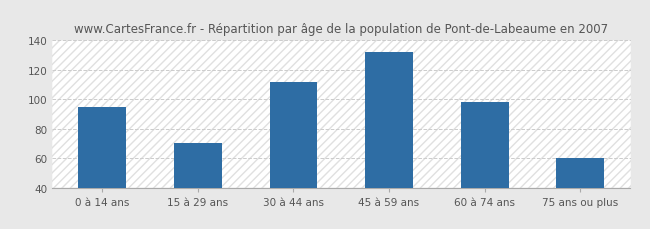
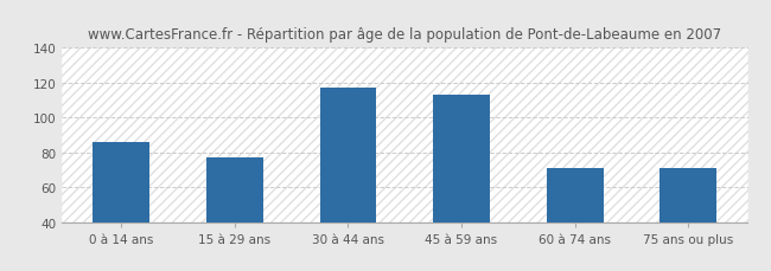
0 à 14 ans: 95 -> 86
15 à 29 ans: 70 -> 77
30 à 44 ans: 112 -> 117
45 à 59 ans: 132 -> 113
60 à 74 ans: 98 -> 71
75 ans ou plus: 60 -> 71
